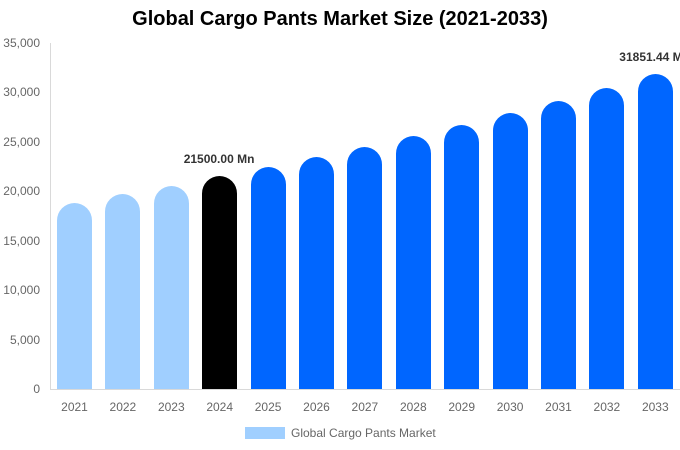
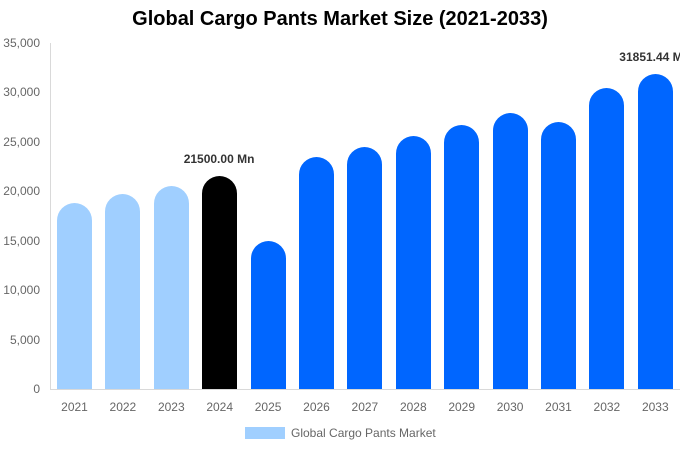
2025: 22000 -> 15000
2031: 29000 -> 27000
